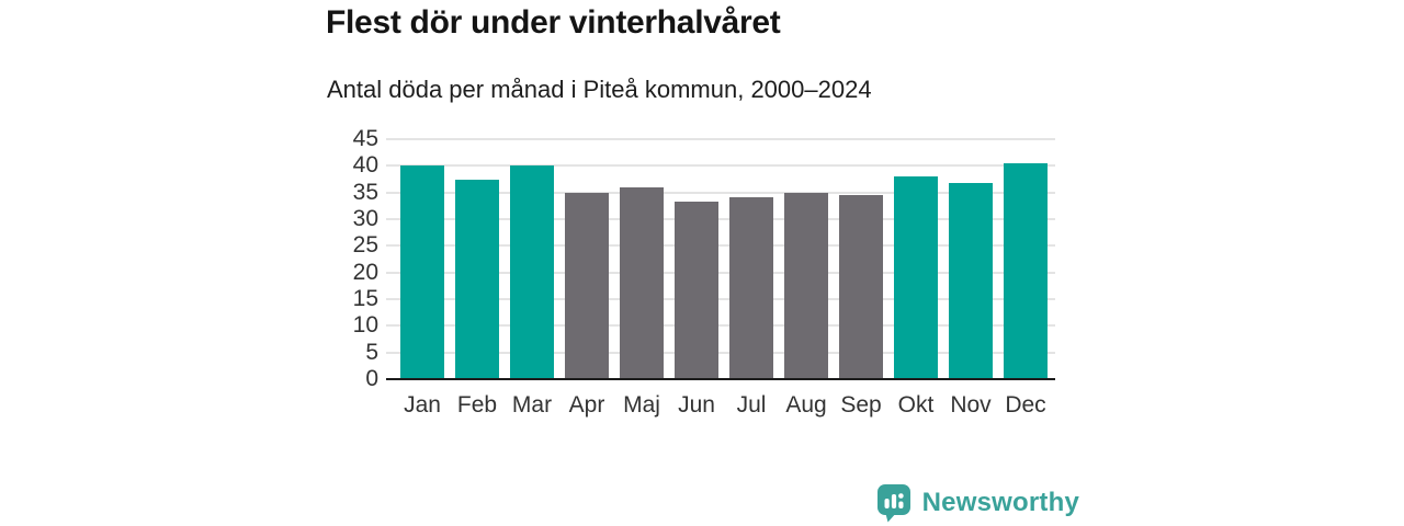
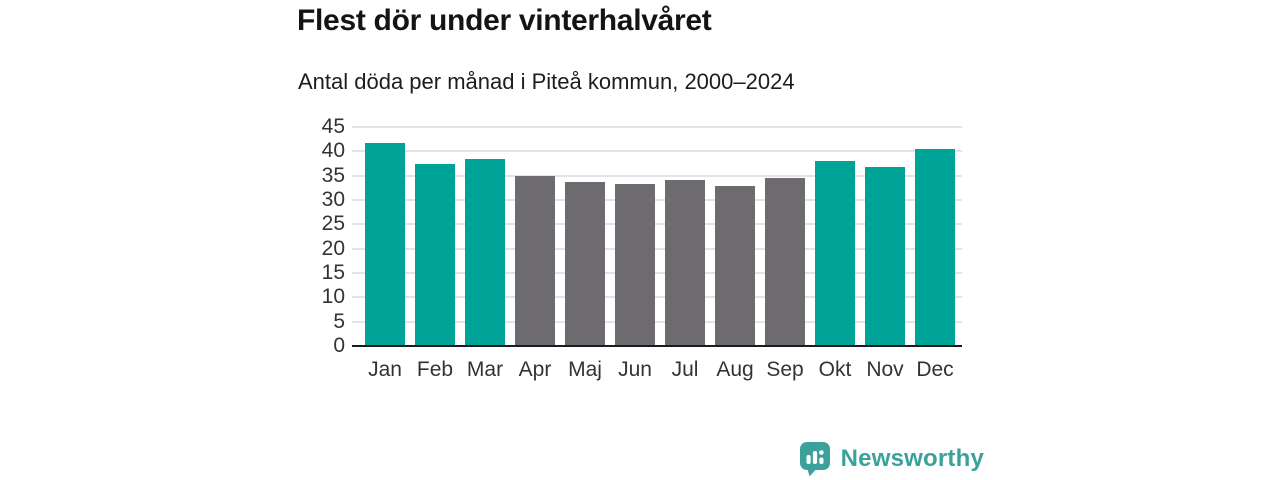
Jan: 40 -> 42
Mar: 40 -> 38
Maj: 36 -> 34
Aug: 35 -> 33
